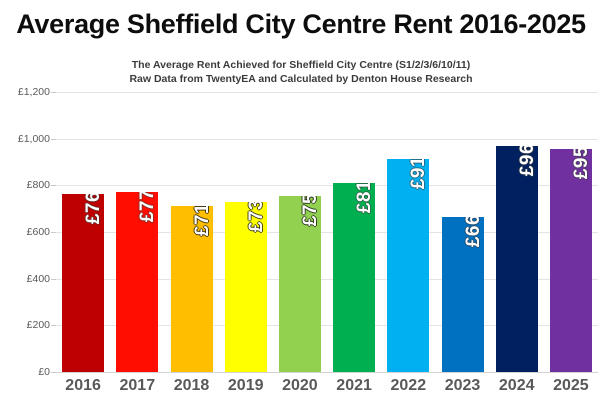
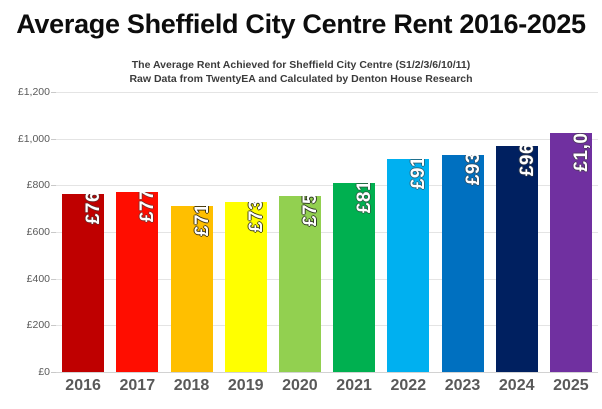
2023: £665 -> £930
2025: £955 -> £1,024
